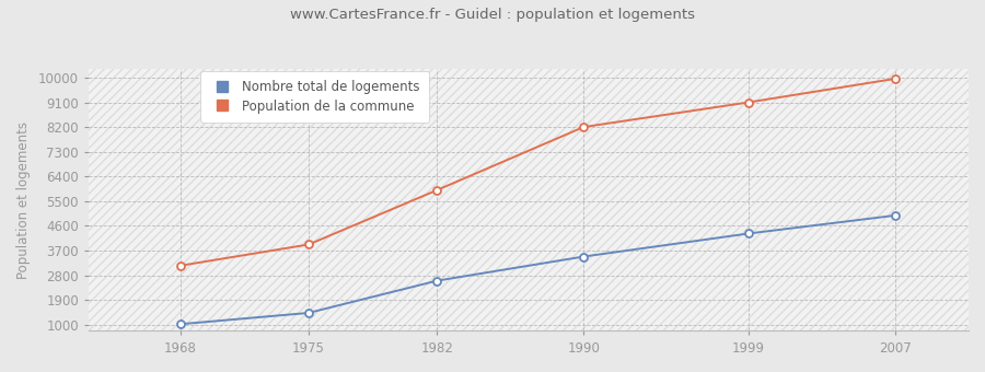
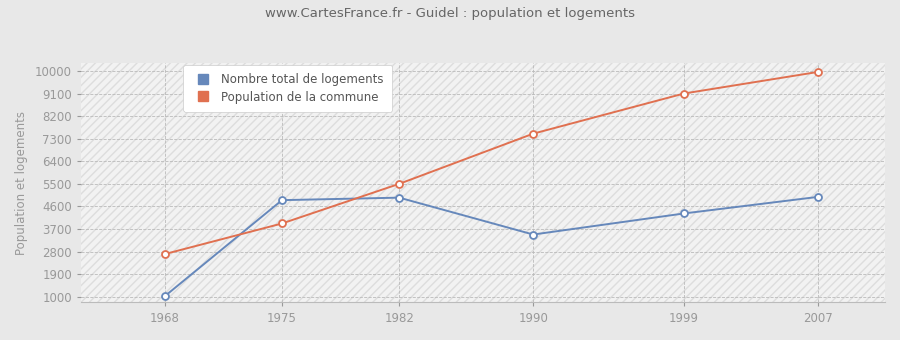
Population de la commune/1968: 3150 -> 2700
Nombre total de logements/1975: 1430 -> 4850
Nombre total de logements/1982: 2600 -> 4950
Population de la commune/1982: 5900 -> 5500
Population de la commune/1990: 8200 -> 7500
